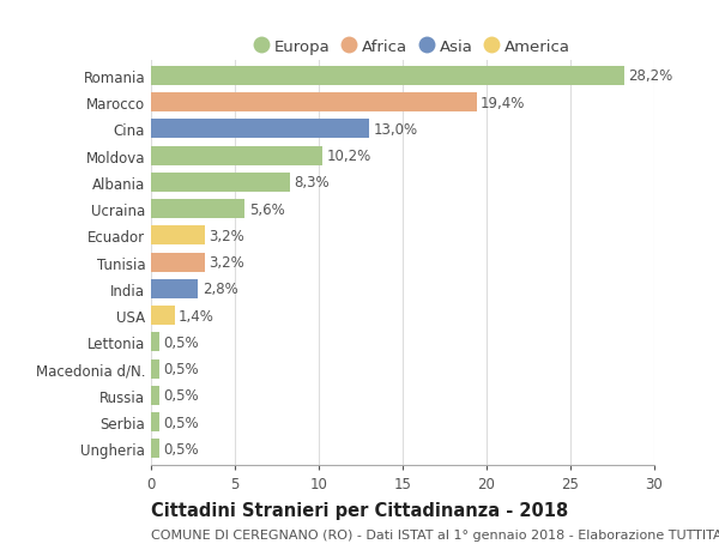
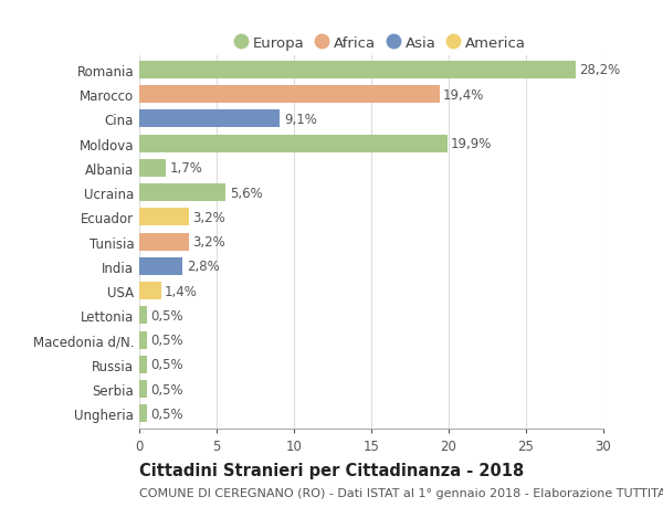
Cina: 13,0% -> 9,1%
Moldova: 10,2% -> 19,9%
Albania: 8,3% -> 1,7%
